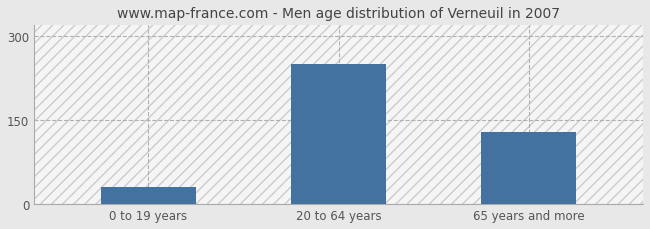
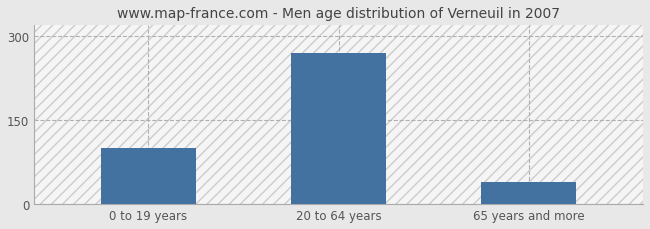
0 to 19 years: 30 -> 100
20 to 64 years: 250 -> 270
65 years and more: 130 -> 40
